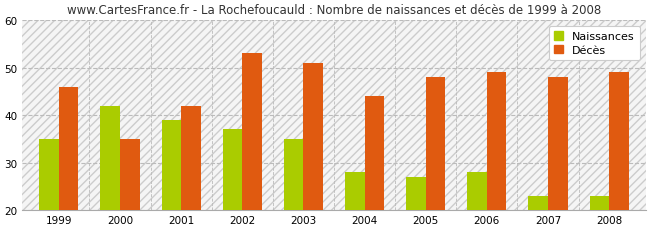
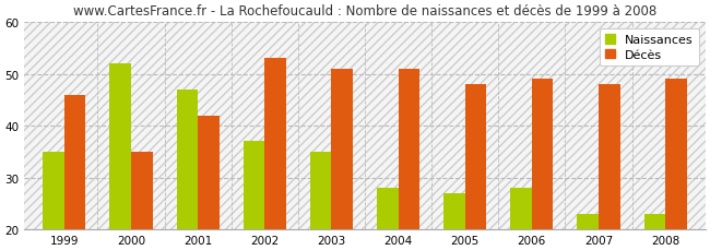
Naissances/2000: 42 -> 52
Naissances/2001: 39 -> 47
Décès/2004: 44 -> 51
